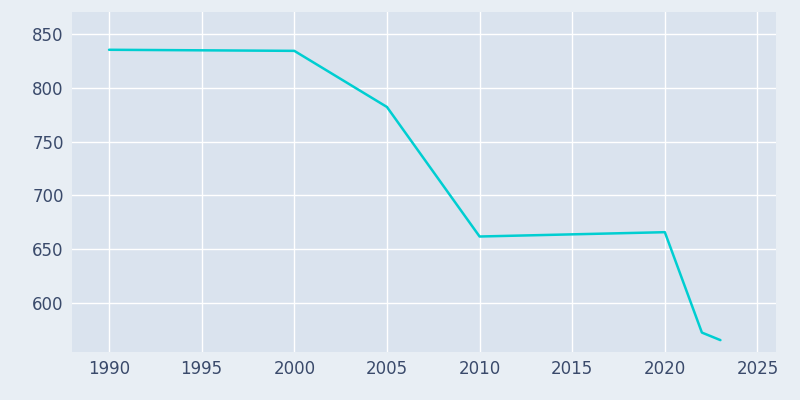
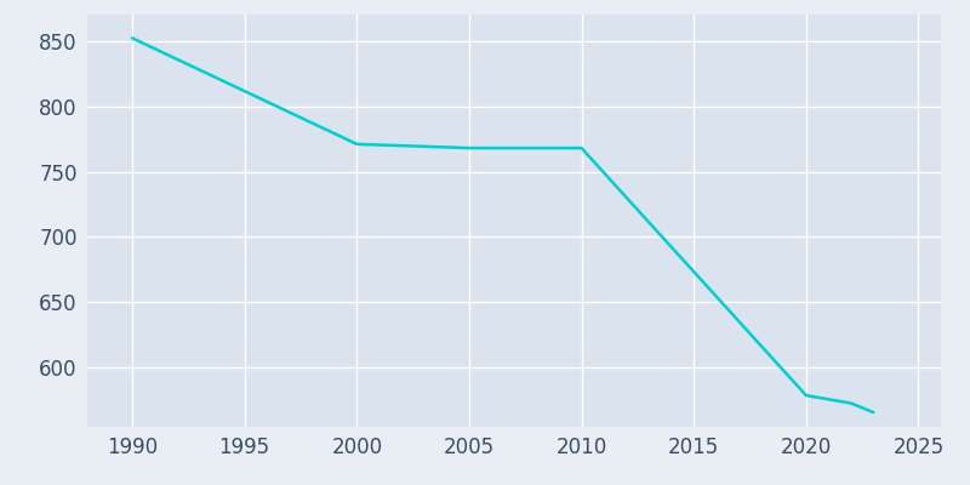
1990: 835 -> 852
2000: 834 -> 771
2005: 782 -> 768
2010: 662 -> 768
2020: 666 -> 579
